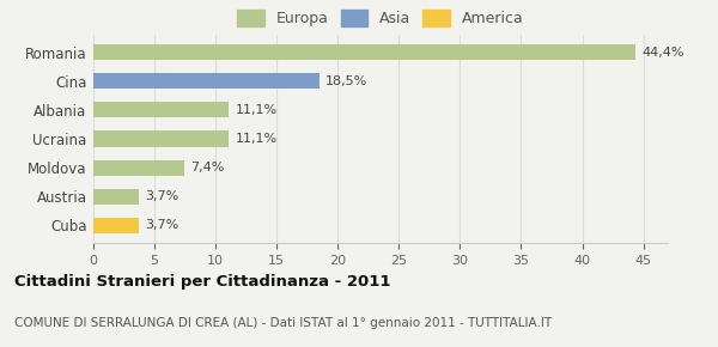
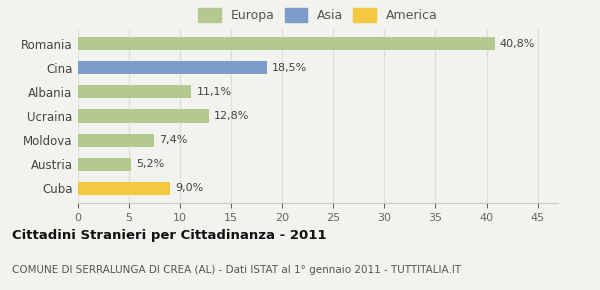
Romania: 44,4% -> 40,8%
Ucraina: 11,1% -> 12,8%
Austria: 3,7% -> 5,2%
Cuba: 3,7% -> 9,0%
